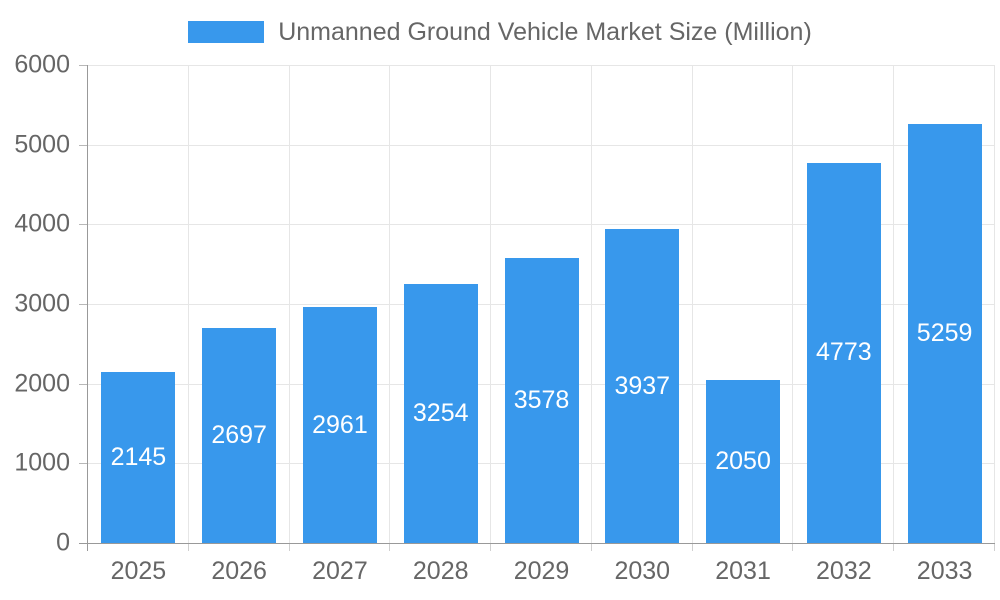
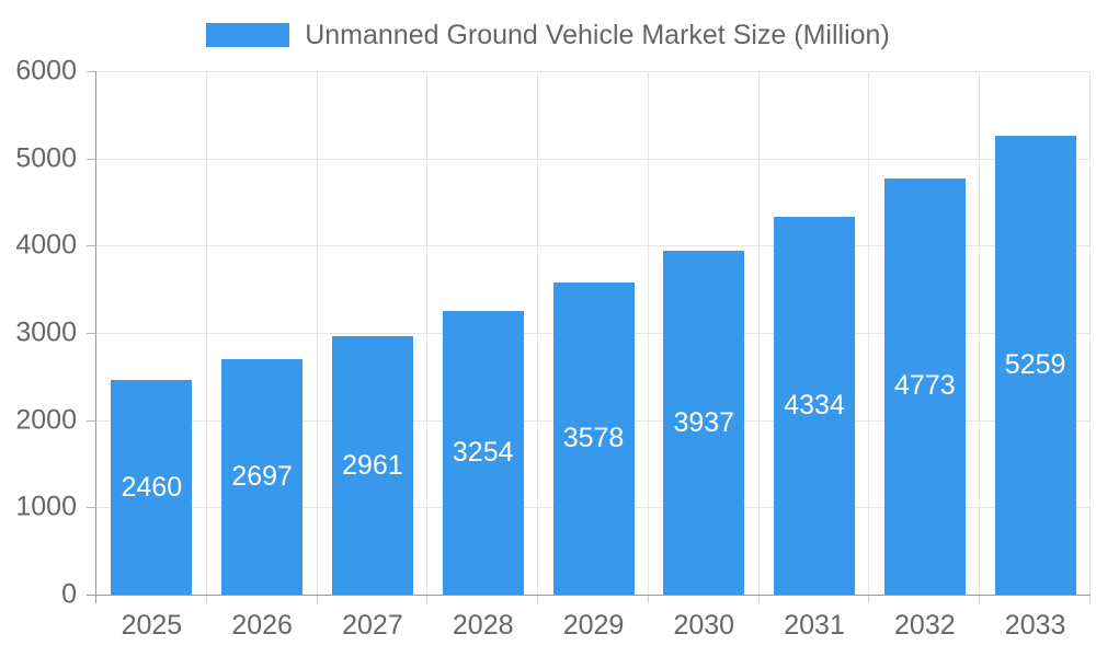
2025: 2145 -> 2460
2031: 2050 -> 4334
